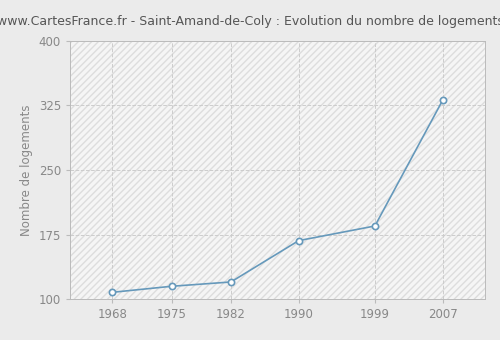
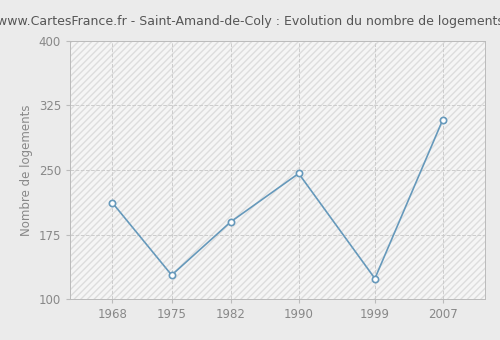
1968: 108 -> 212
1975: 115 -> 128
1982: 120 -> 190
1990: 168 -> 246
1999: 185 -> 124
2007: 331 -> 308
